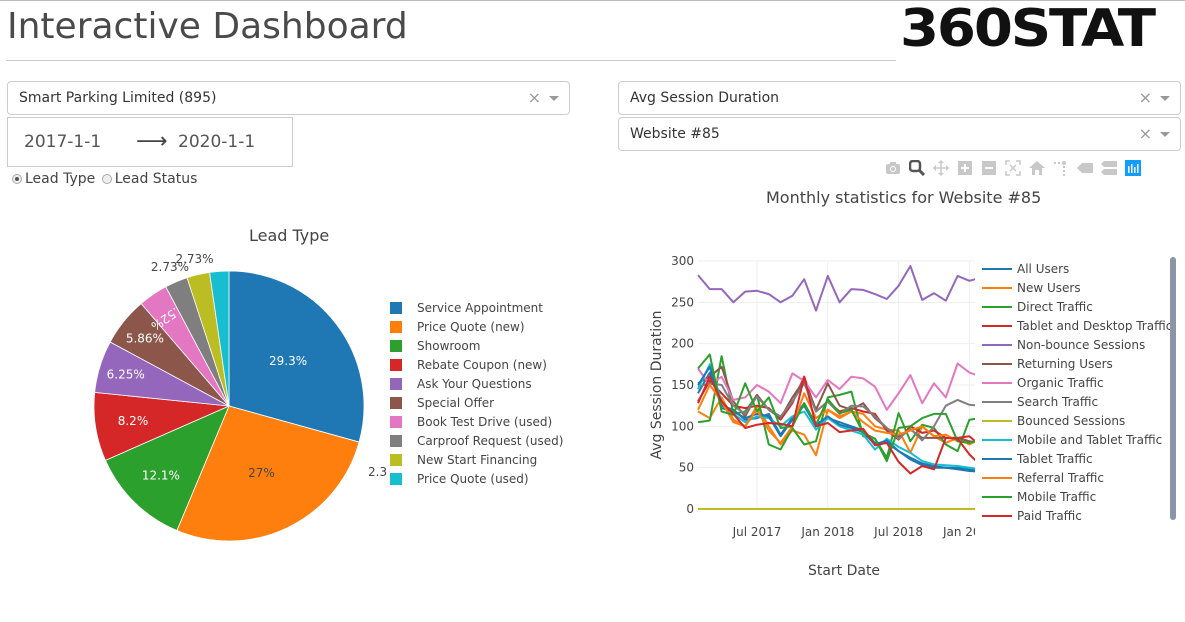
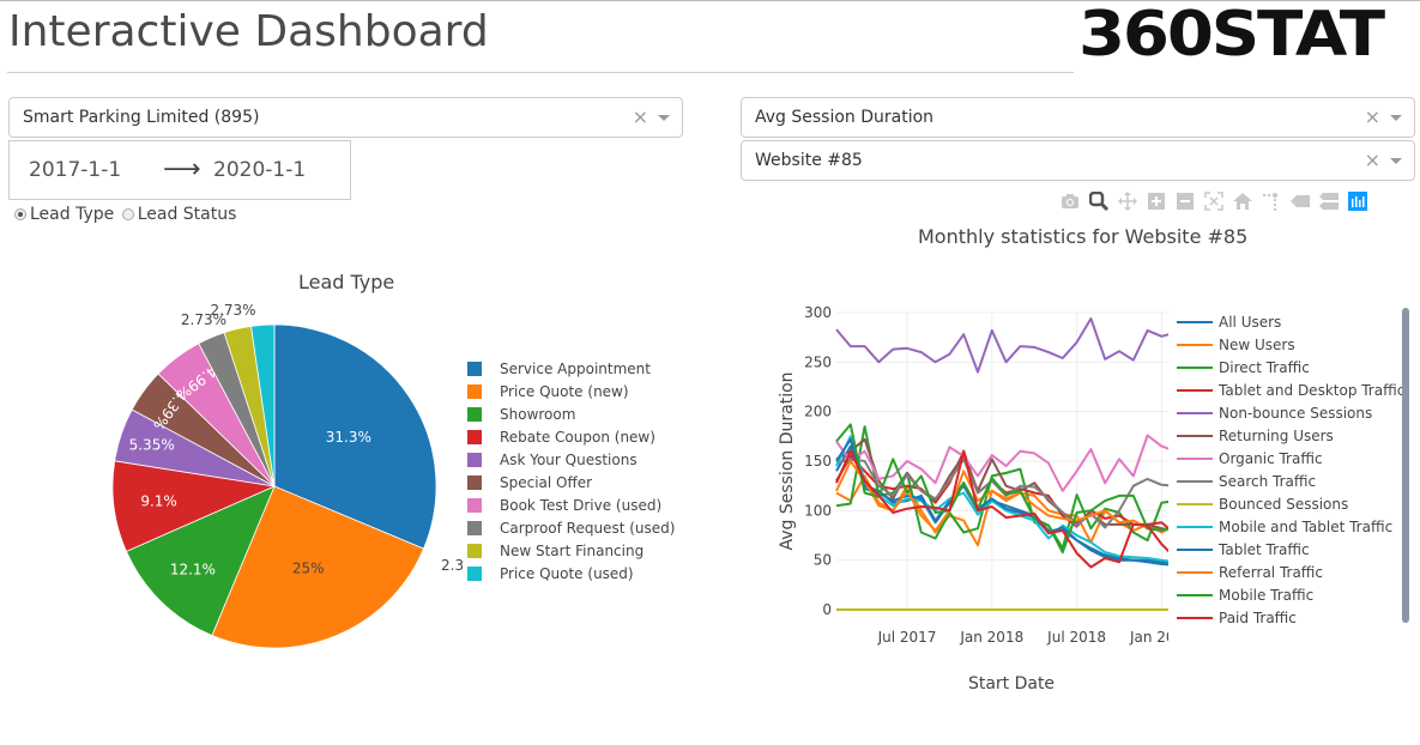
Lead Type/Service Appointment: 29.3% -> 31.3%
Lead Type/Price Quote (new): 27% -> 25%
Lead Type/Rebate Coupon (new): 8.2% -> 9.1%
Lead Type/Ask Your Questions: 6.25% -> 5.35%
Lead Type/Special Offer: 5.86% -> 4.39%
Lead Type/Book Test Drive (used): 3.52% -> 4.99%
